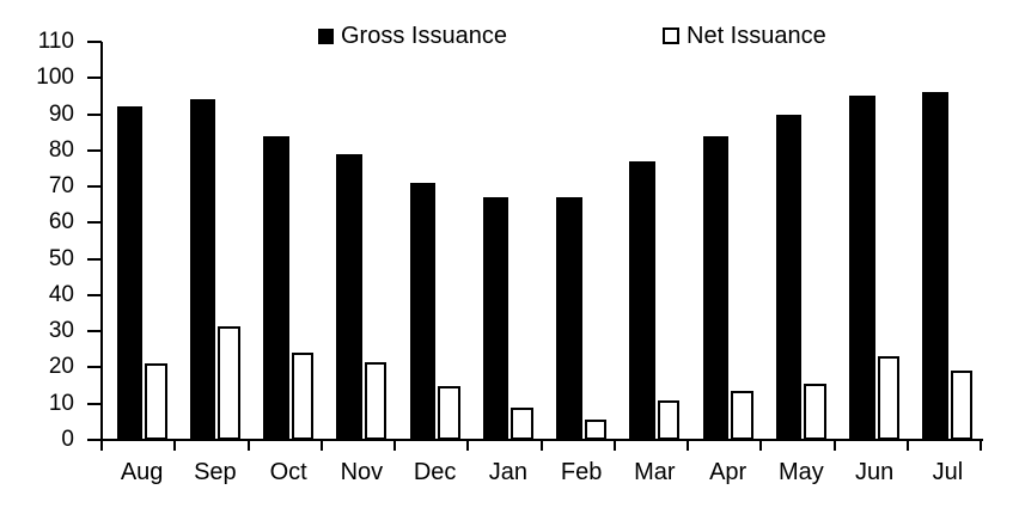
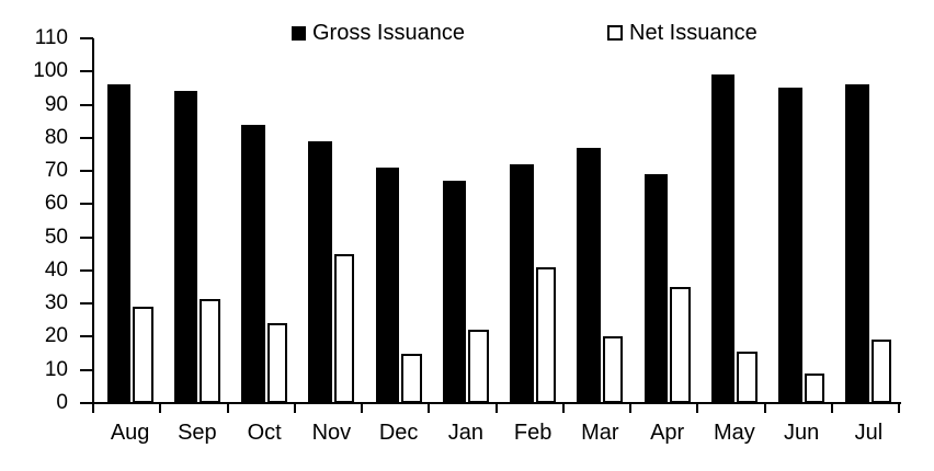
Gross Issuance/Aug: 92 -> 96
Net Issuance/Aug: 21 -> 29
Net Issuance/Nov: 22 -> 45
Net Issuance/Jan: 9 -> 22
Gross Issuance/Feb: 67 -> 72
Net Issuance/Feb: 6 -> 41
Net Issuance/Mar: 11 -> 20
Gross Issuance/Apr: 84 -> 69
Net Issuance/Apr: 14 -> 35
Gross Issuance/May: 90 -> 99
Net Issuance/Jun: 23 -> 9
